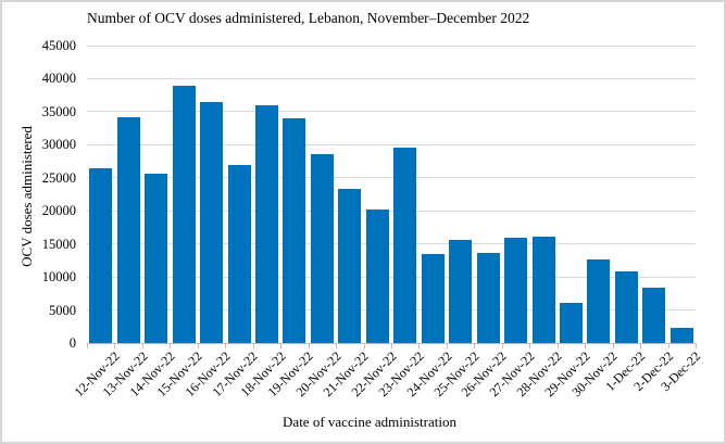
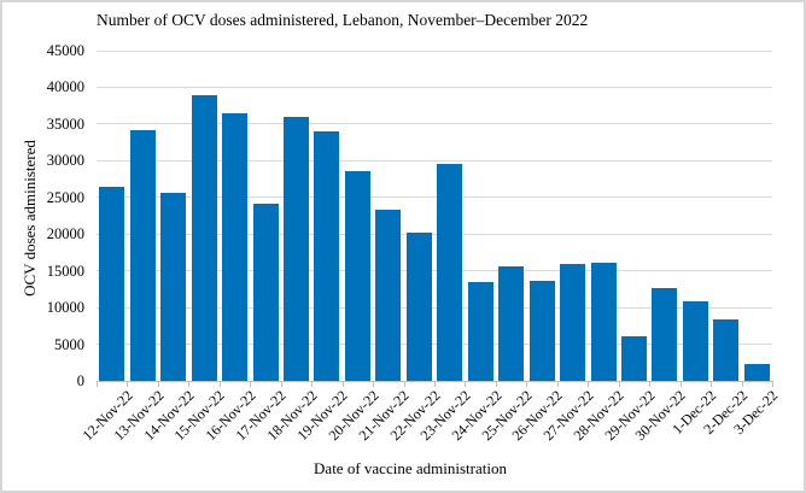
17-Nov-22: 27000 -> 24000
